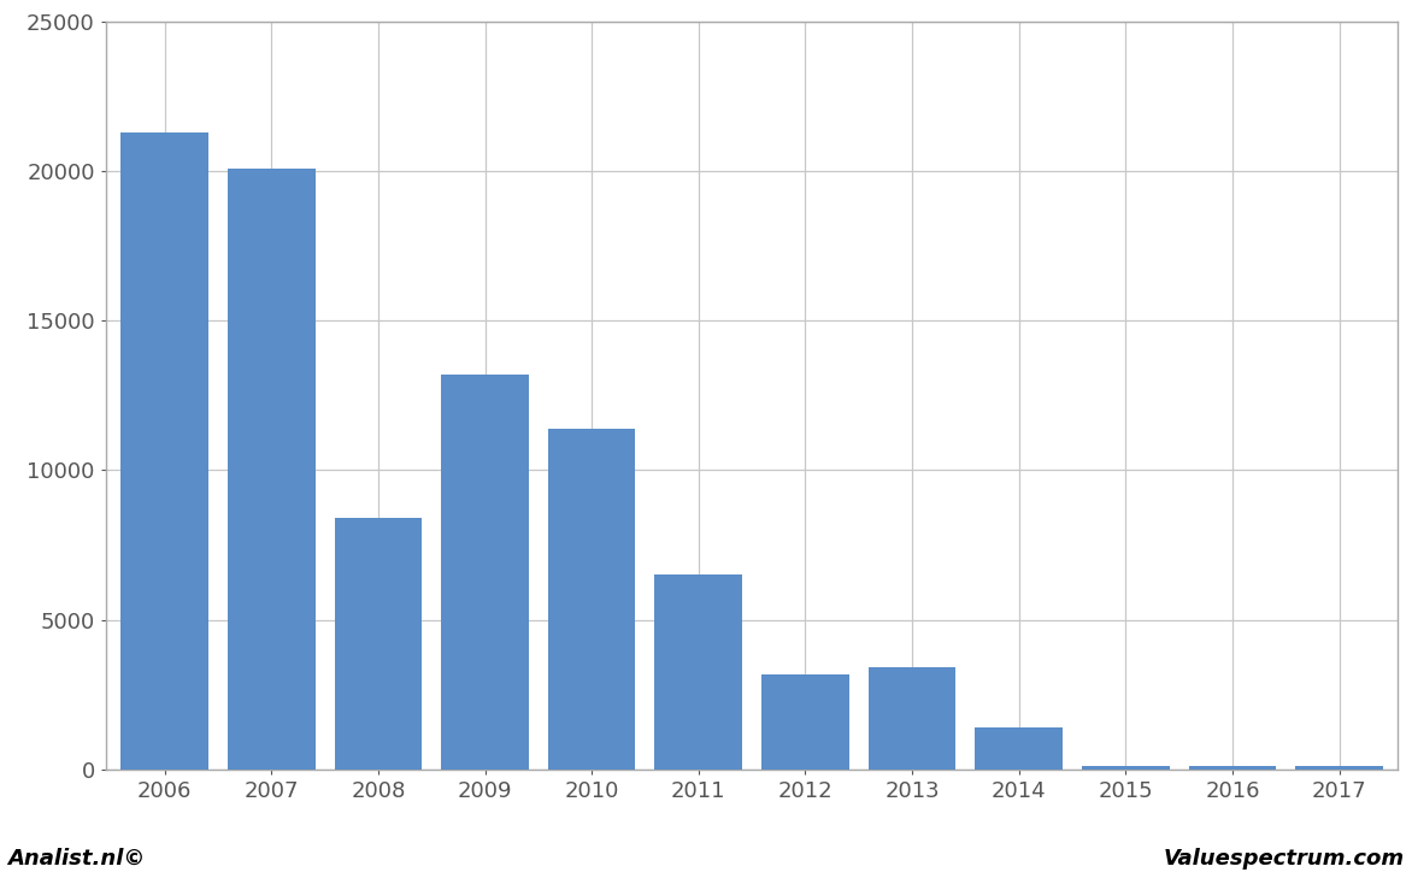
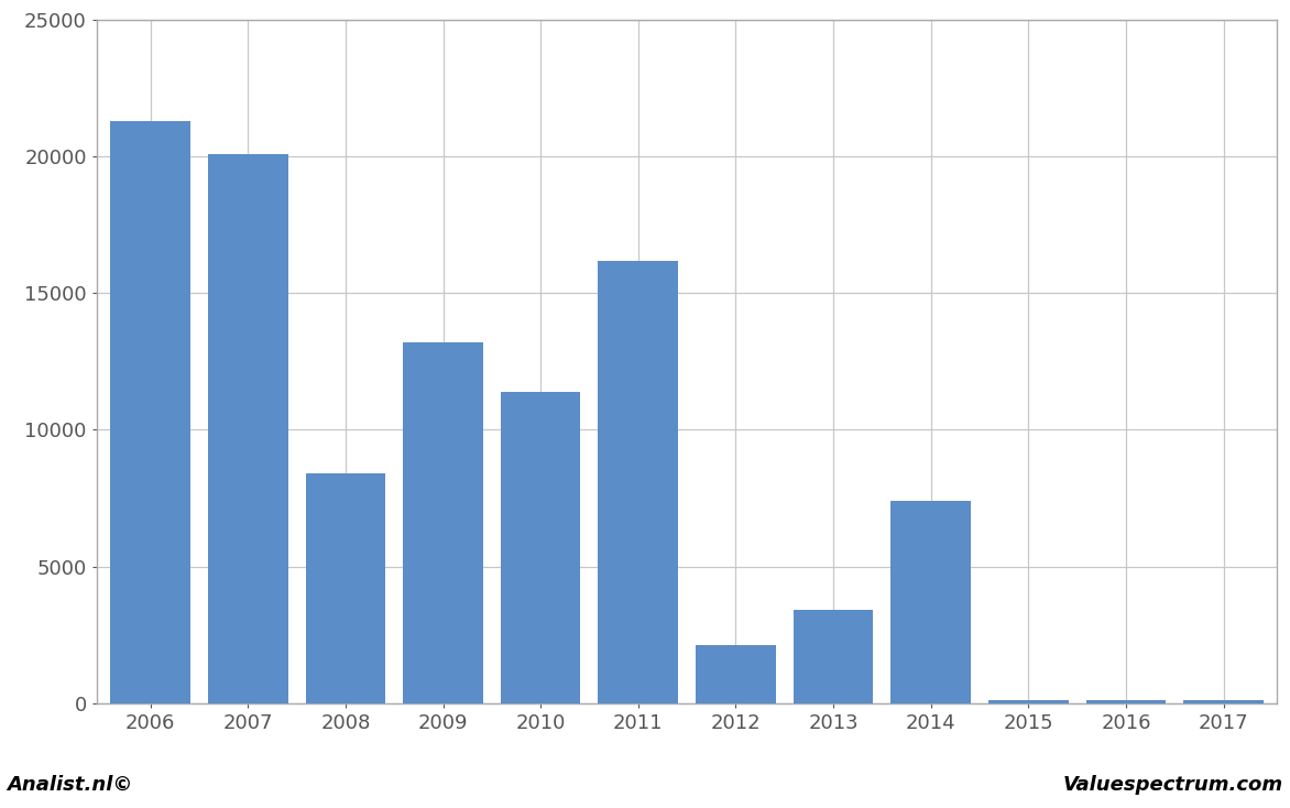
2011: 6500 -> 16200
2012: 3150 -> 2100
2014: 1400 -> 7400
